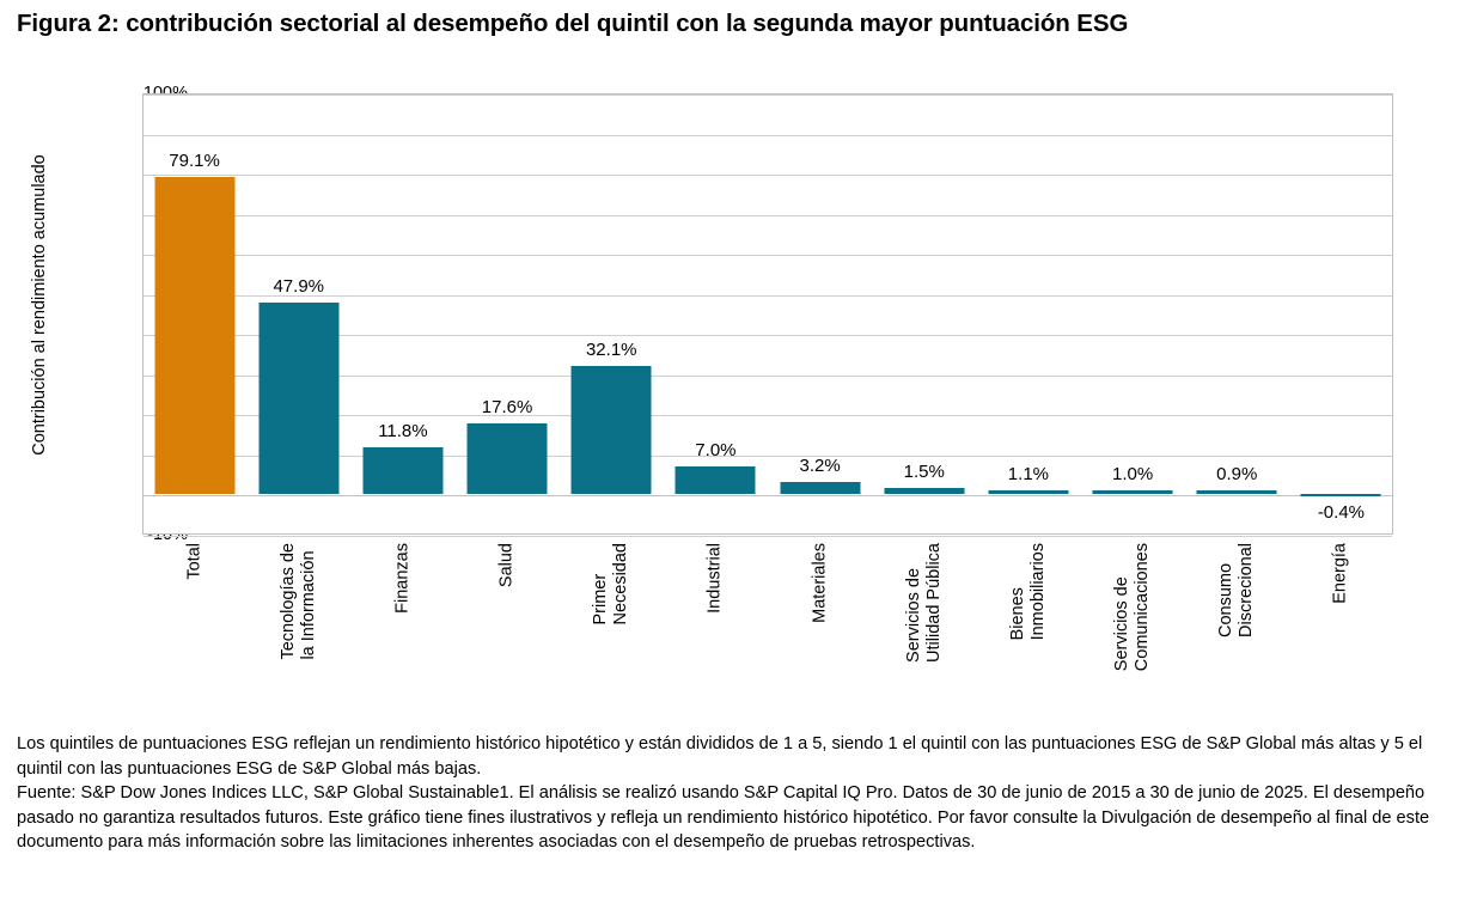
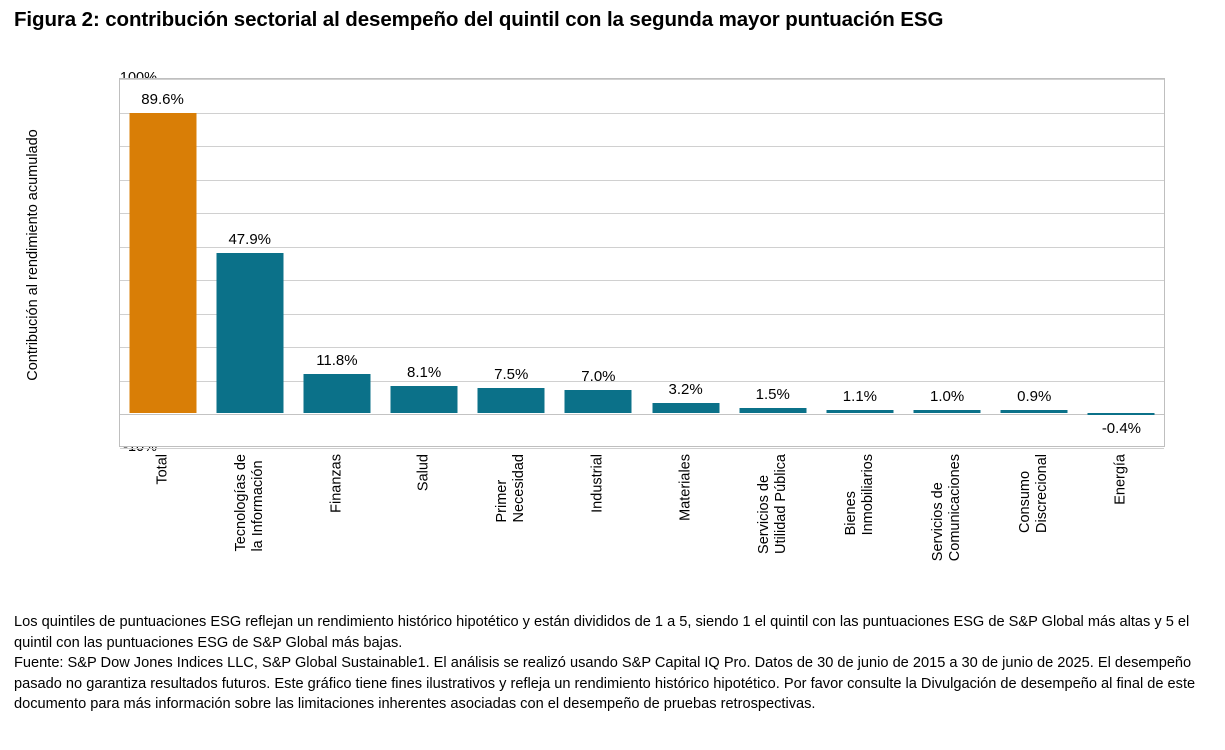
Total: 79.1% -> 89.6%
Salud: 17.6% -> 8.1%
Primer Necesidad: 32.1% -> 7.5%
